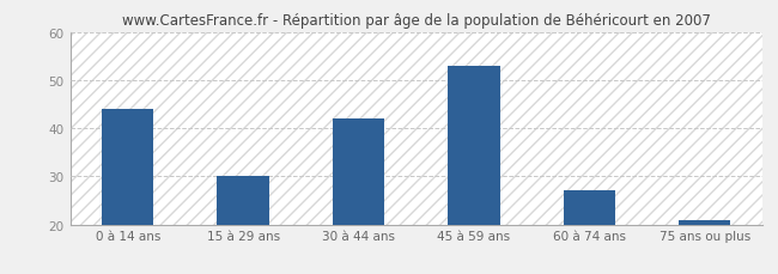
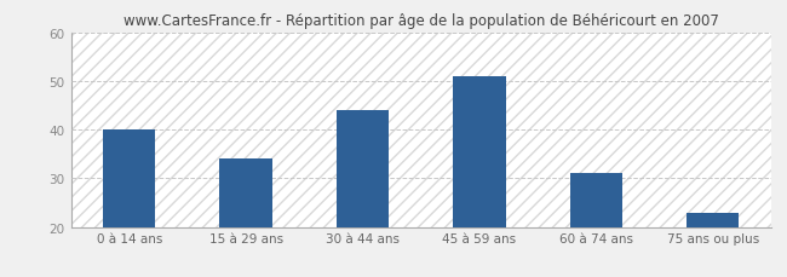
0 à 14 ans: 44 -> 40
15 à 29 ans: 30 -> 34
30 à 44 ans: 42 -> 44
45 à 59 ans: 53 -> 51
60 à 74 ans: 27 -> 31
75 ans ou plus: 21 -> 23
